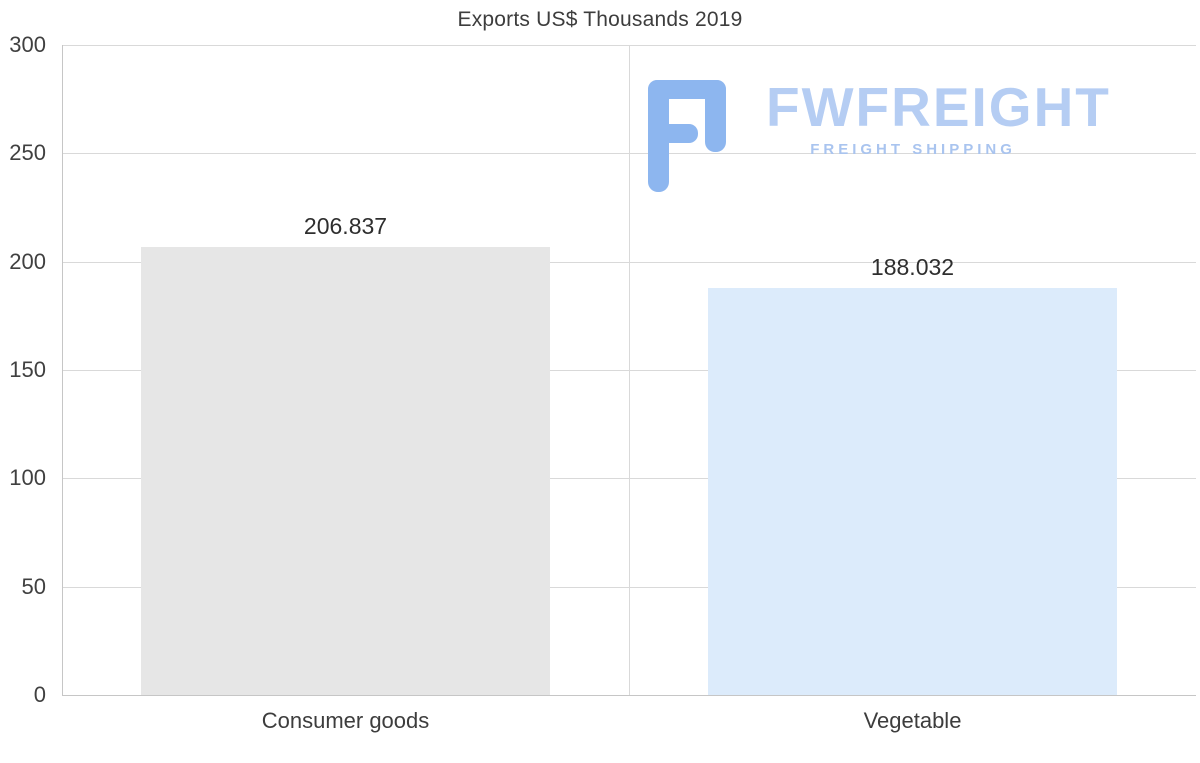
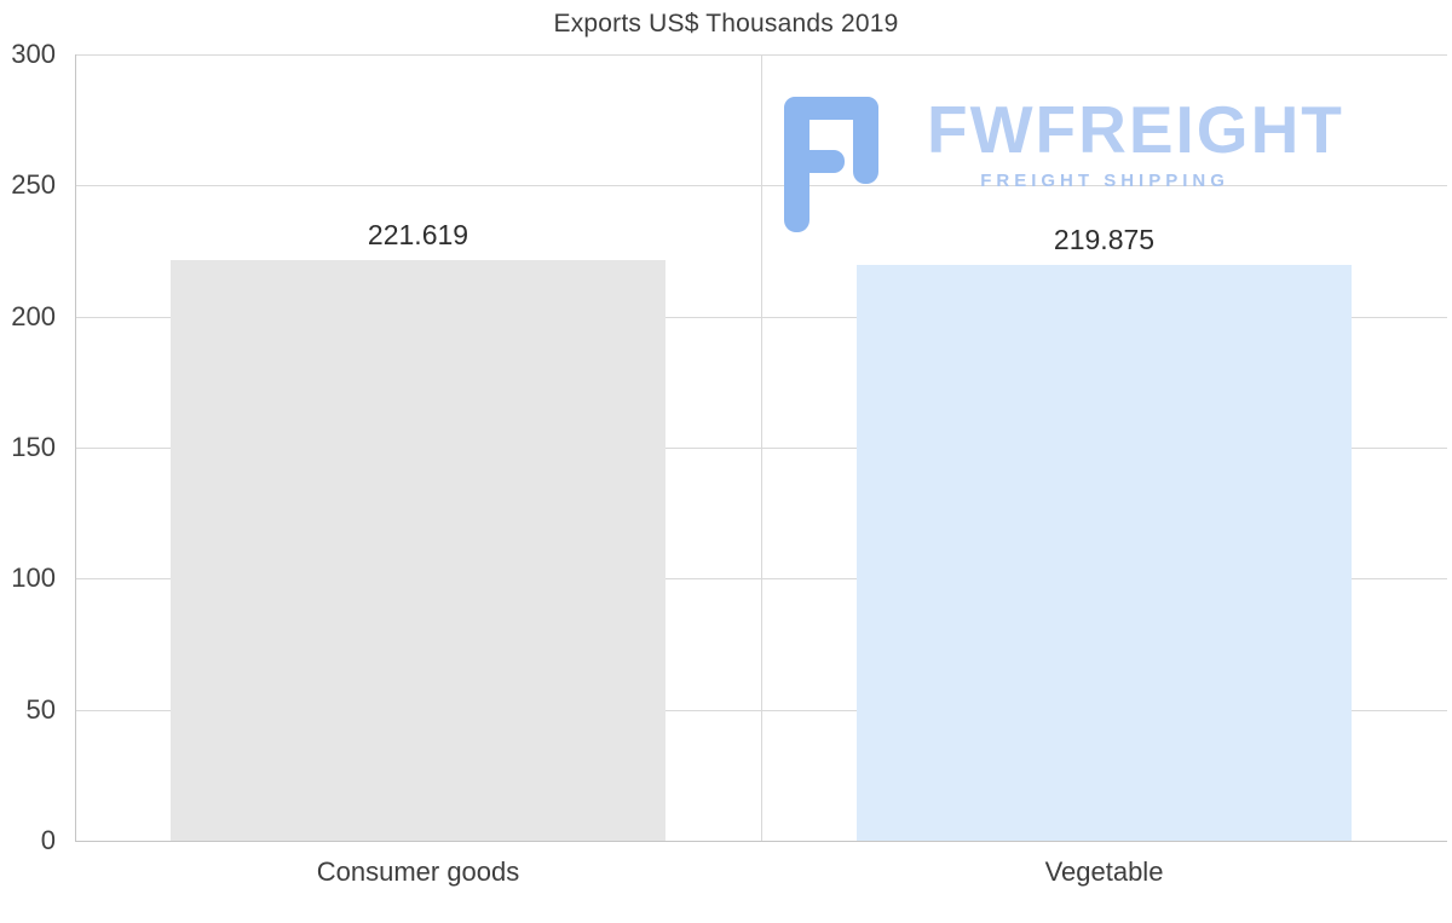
Consumer goods: 206.837 -> 221.619
Vegetable: 188.032 -> 219.875
